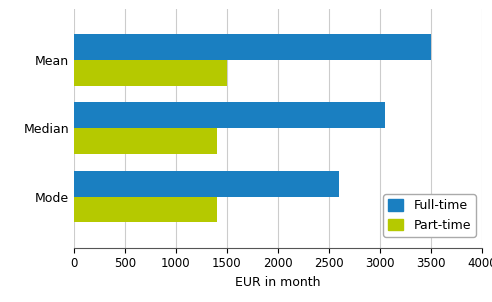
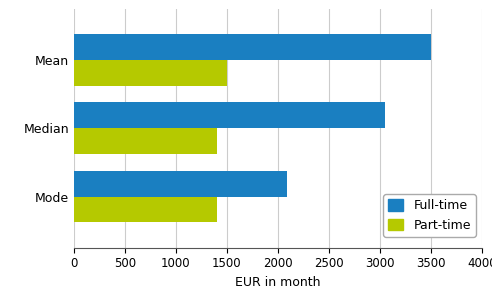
Full-time/Mode: 2600 -> 2090
